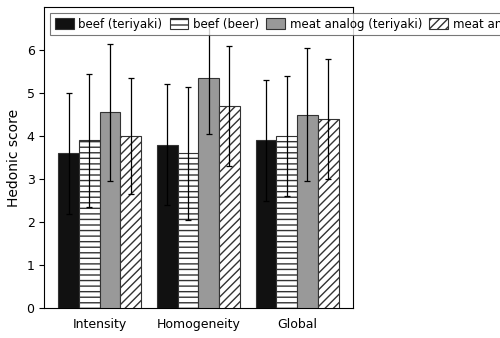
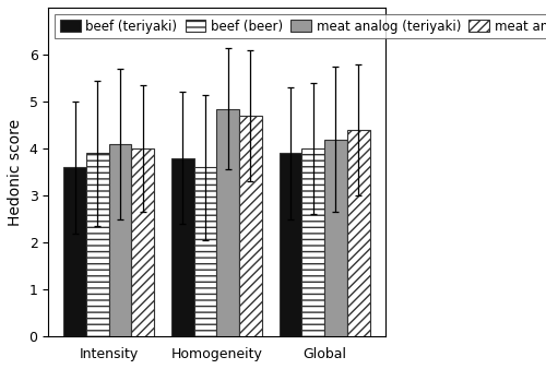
meat analog (teriyaki)/Intensity: 4.55 -> 4.10
meat analog (teriyaki)/Homogeneity: 5.35 -> 4.85
meat analog (teriyaki)/Global: 4.50 -> 4.20
